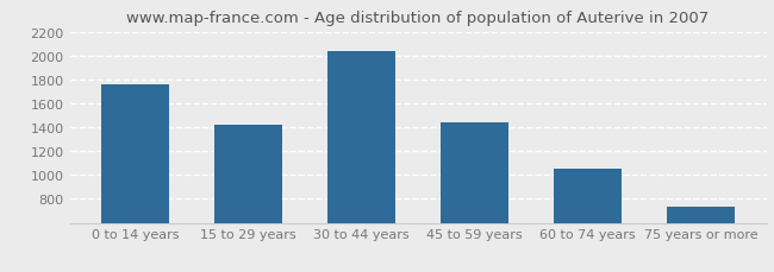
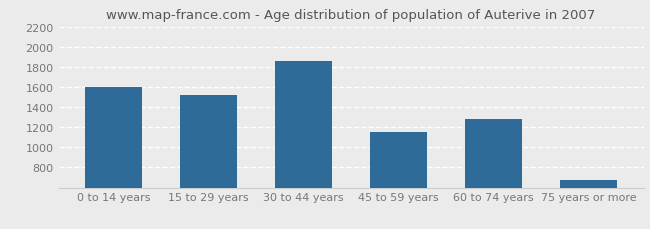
0 to 14 years: 1760 -> 1600
15 to 29 years: 1420 -> 1520
30 to 44 years: 2040 -> 1860
45 to 59 years: 1440 -> 1150
60 to 74 years: 1050 -> 1280
75 years or more: 740 -> 680
